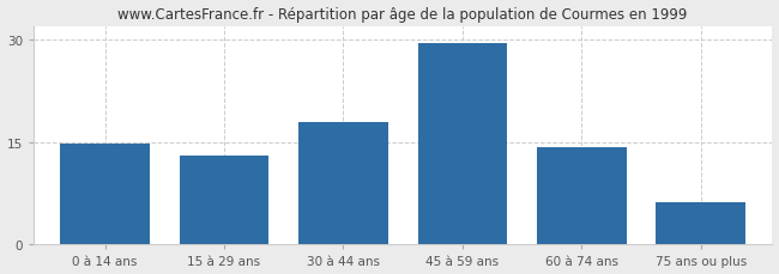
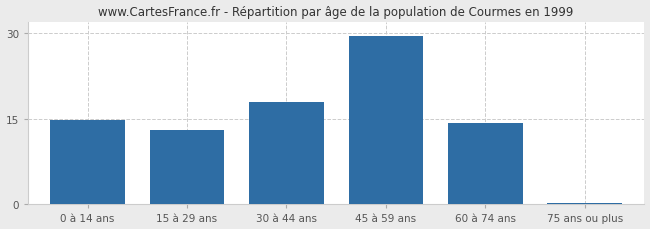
75 ans ou plus: 6.2 -> 0.3
